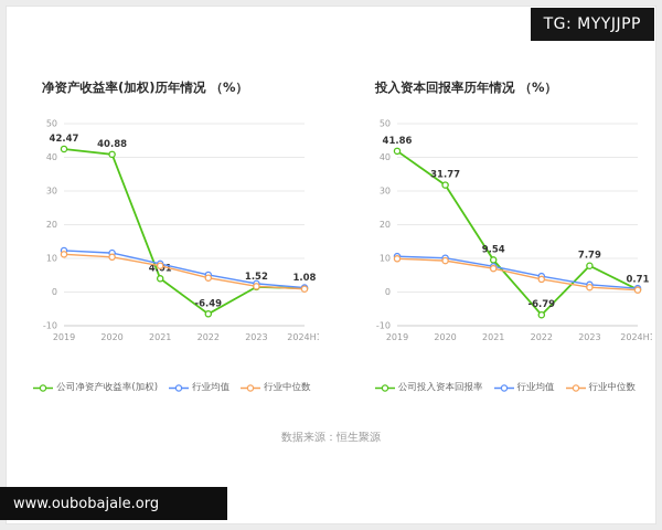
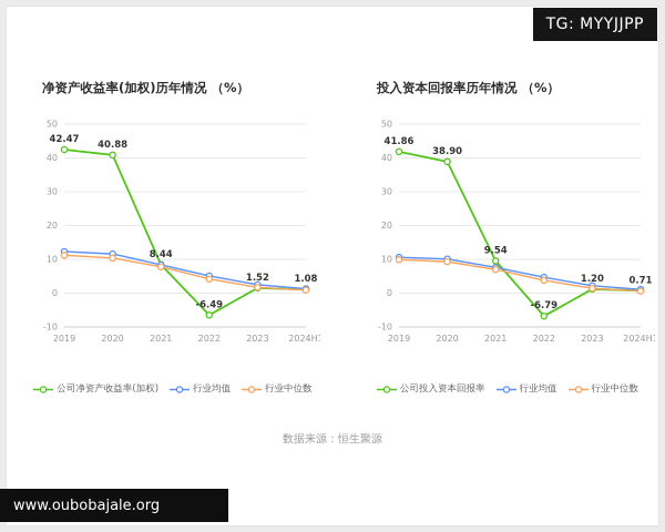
净资产收益率(加权)历年情况 （%）/公司净资产收益率(加权)/2021: 4.01 -> 8.44
投入资本回报率历年情况 （%）/公司投入资本回报率/2020: 31.77 -> 38.90
投入资本回报率历年情况 （%）/公司投入资本回报率/2023: 7.79 -> 1.20
